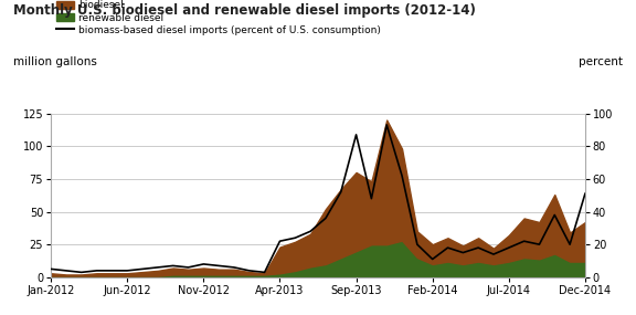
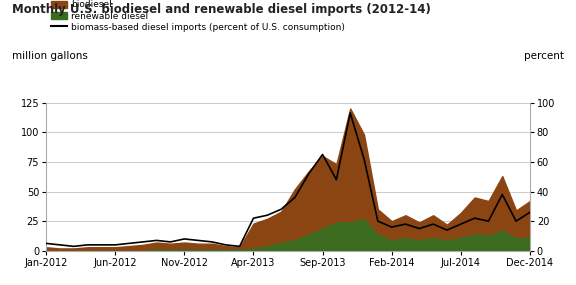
biomass-based diesel imports (percent of U.S. consumption)/Sep-2013: 87 -> 65
biomass-based diesel imports (percent of U.S. consumption)/Feb-2014: 11 -> 16
biomass-based diesel imports (percent of U.S. consumption)/Dec-2014: 51 -> 26
